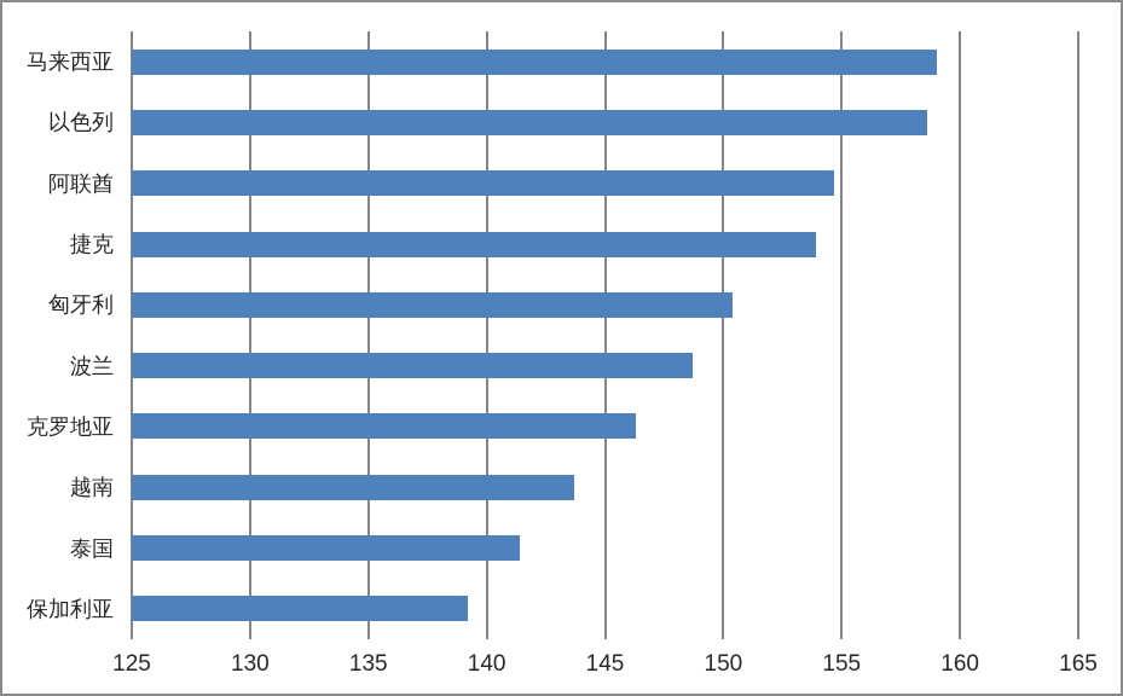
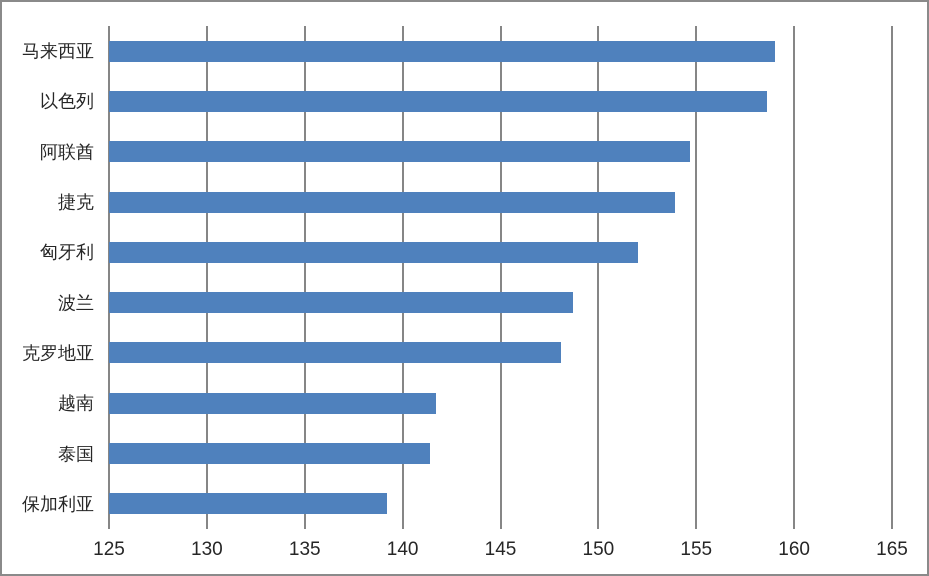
匈牙利: 150.4 -> 152.0
克罗地亚: 146.3 -> 148.1
越南: 143.7 -> 141.7
